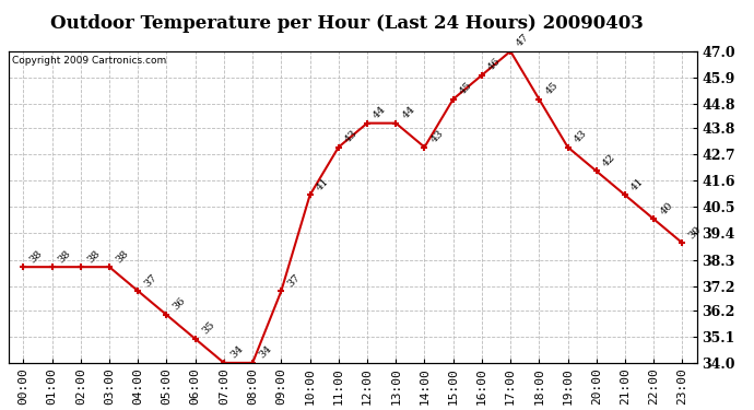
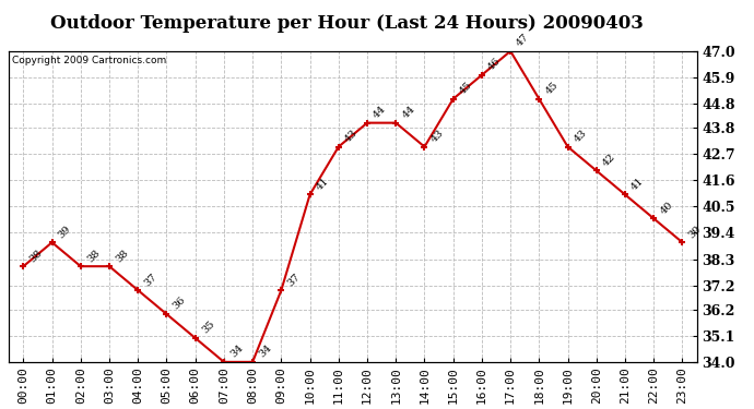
01:00: 38 -> 39
